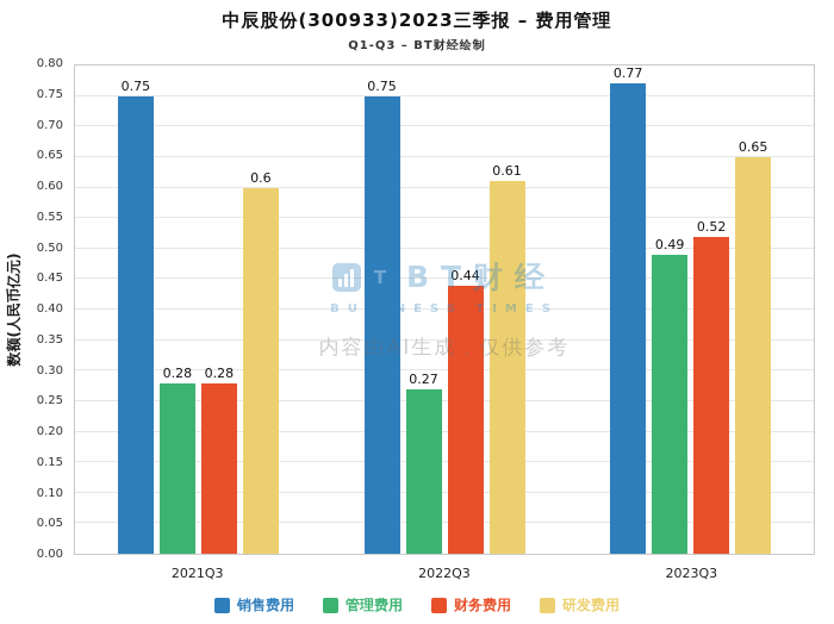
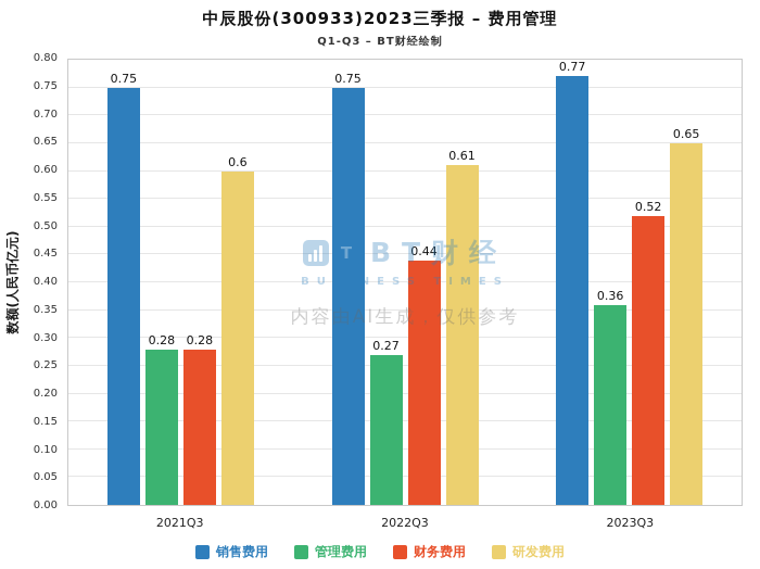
管理费用/2023Q3: 0.49 -> 0.36
